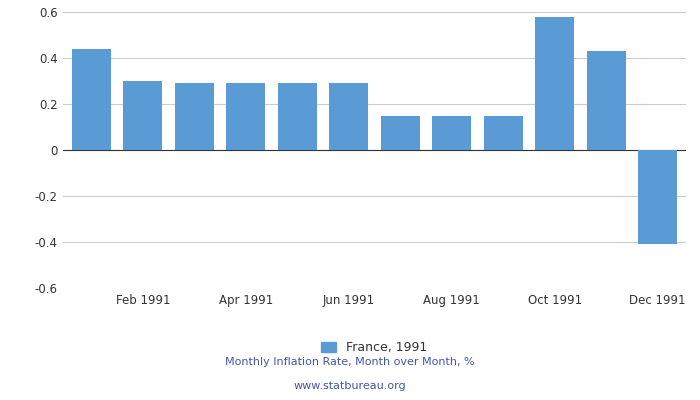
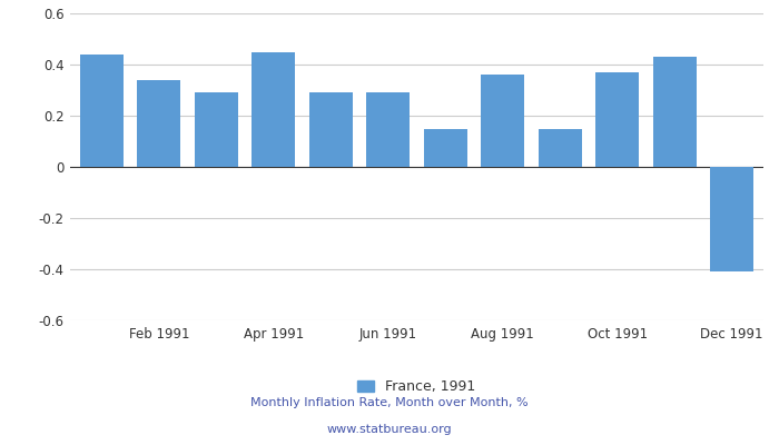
Feb 1991: 0.30 -> 0.34
Apr 1991: 0.29 -> 0.45
Aug 1991: 0.15 -> 0.36
Oct 1991: 0.58 -> 0.37
